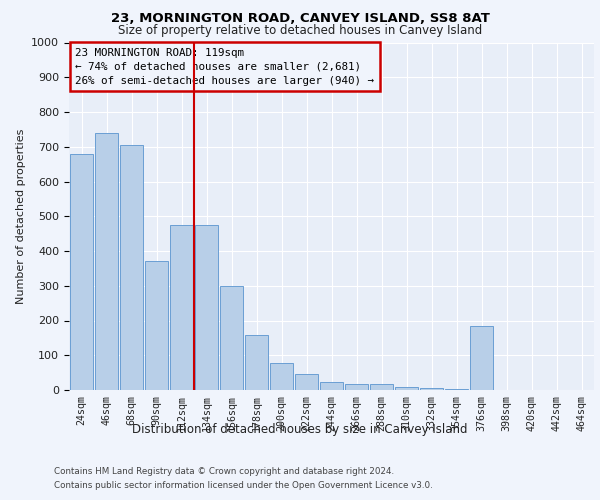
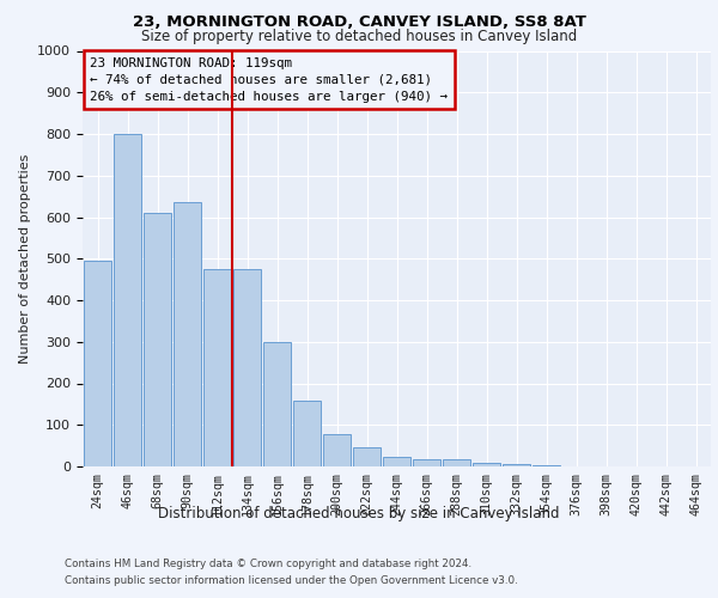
24sqm: 680 -> 495
46sqm: 740 -> 800
68sqm: 705 -> 610
90sqm: 370 -> 635
376sqm: 185 -> 1
